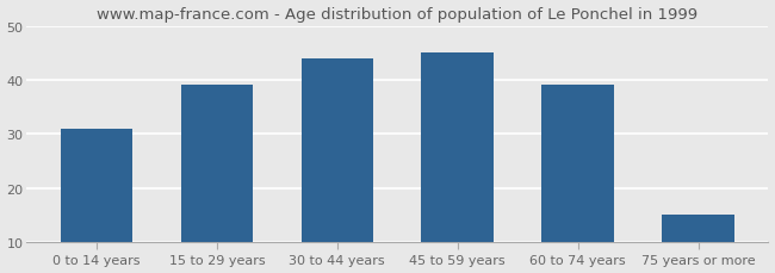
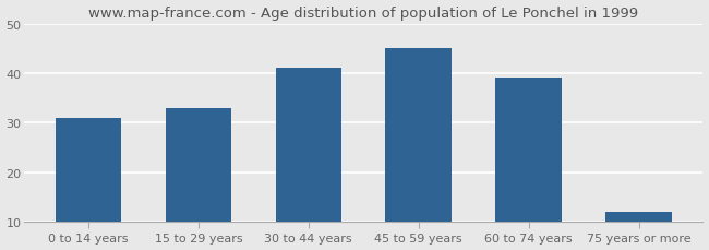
15 to 29 years: 39 -> 33
30 to 44 years: 44 -> 41
75 years or more: 15 -> 12
